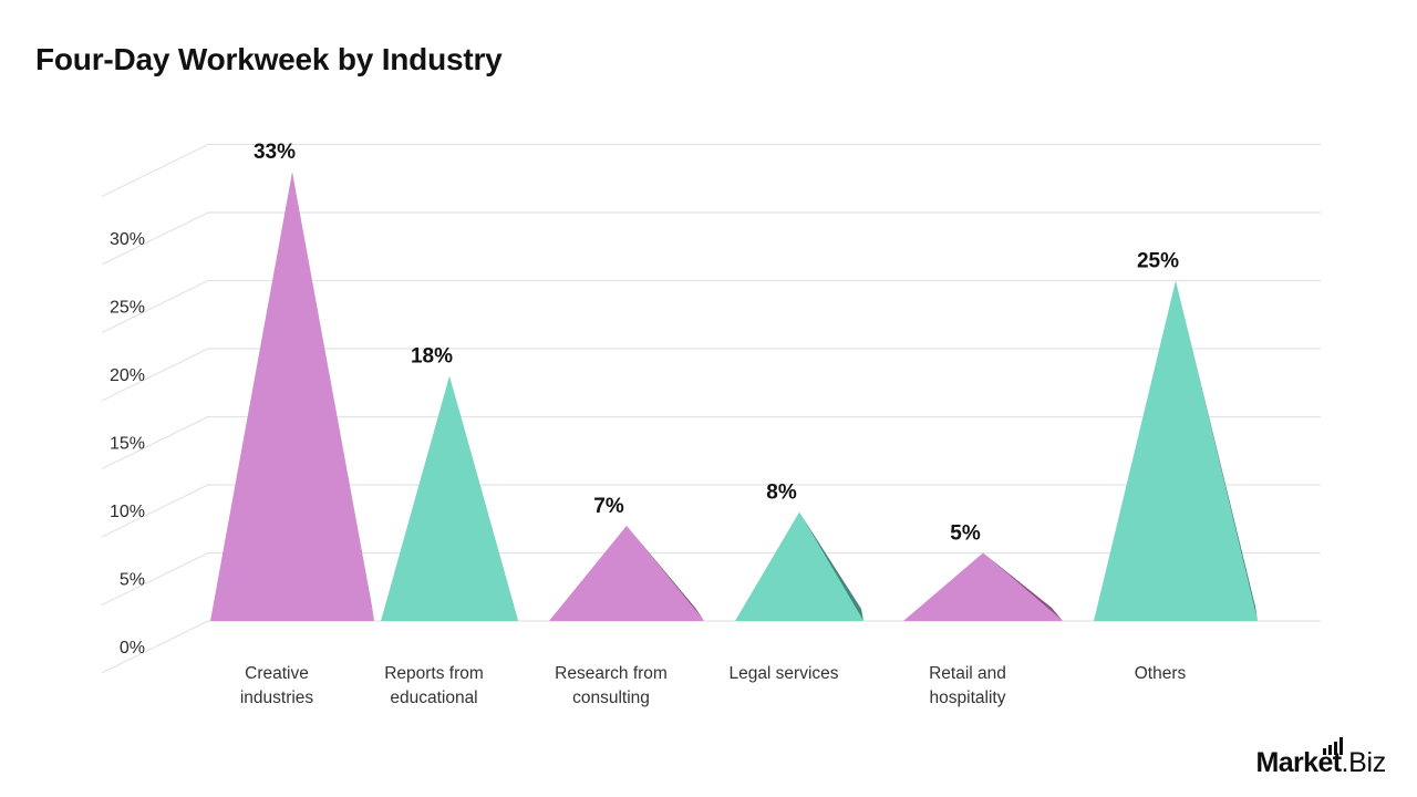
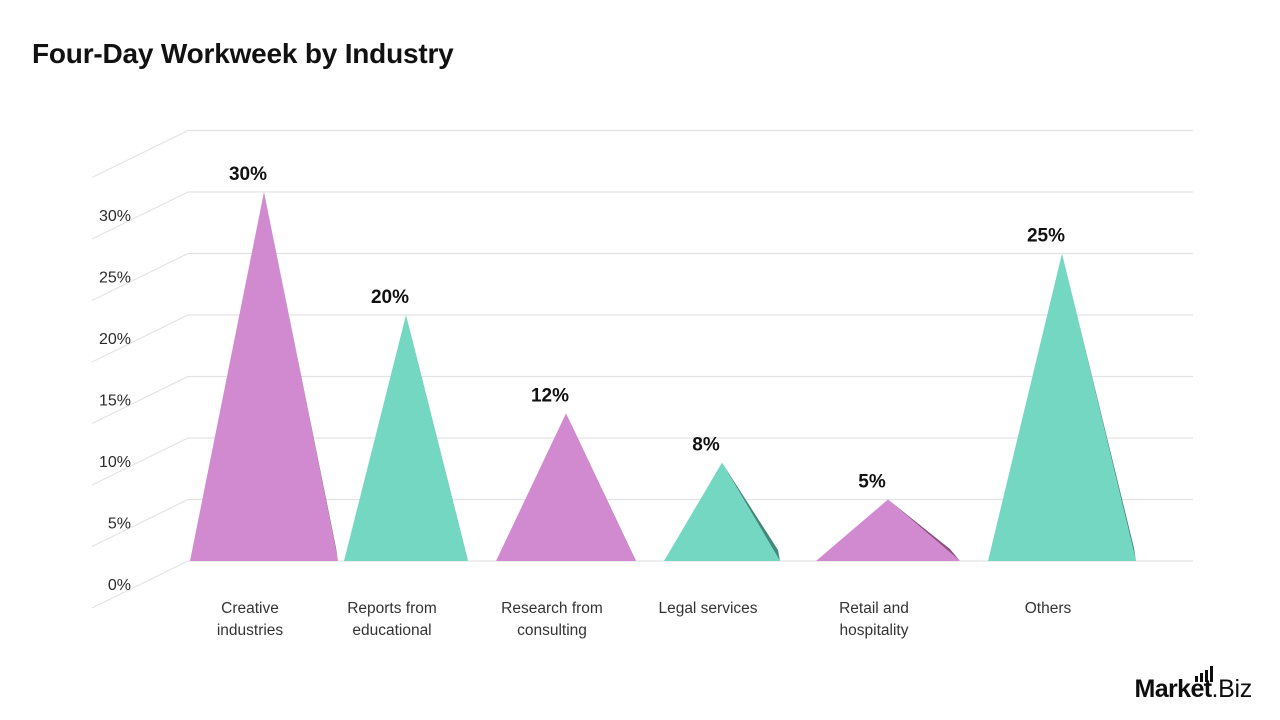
Creative industries: 33% -> 30%
Reports from educational: 18% -> 20%
Research from consulting: 7% -> 12%
